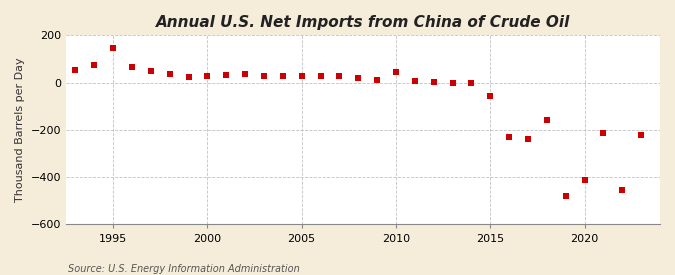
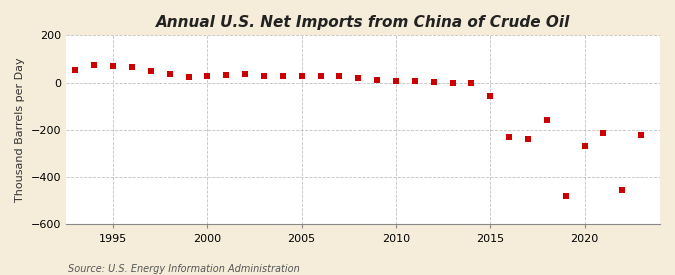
1995: 145 -> 72
2010: 45 -> 5
2020: -410 -> -270
